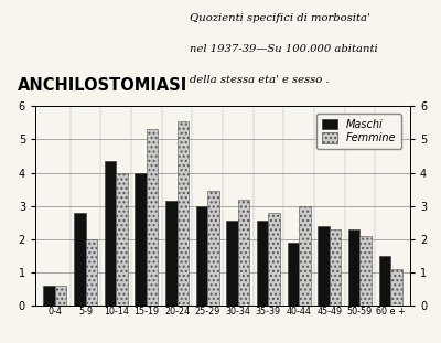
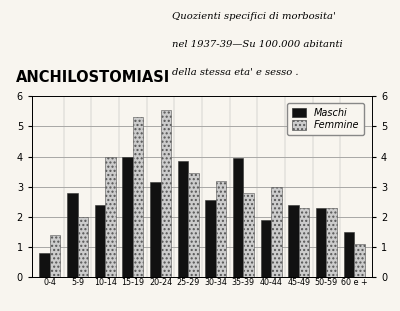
Maschi/0-4: 0.60 -> 0.80
Femmine/0-4: 0.60 -> 1.40
Maschi/10-14: 4.35 -> 2.40
Maschi/25-29: 3.00 -> 3.85
Maschi/35-39: 2.55 -> 3.95
Femmine/50-59: 2.10 -> 2.30
